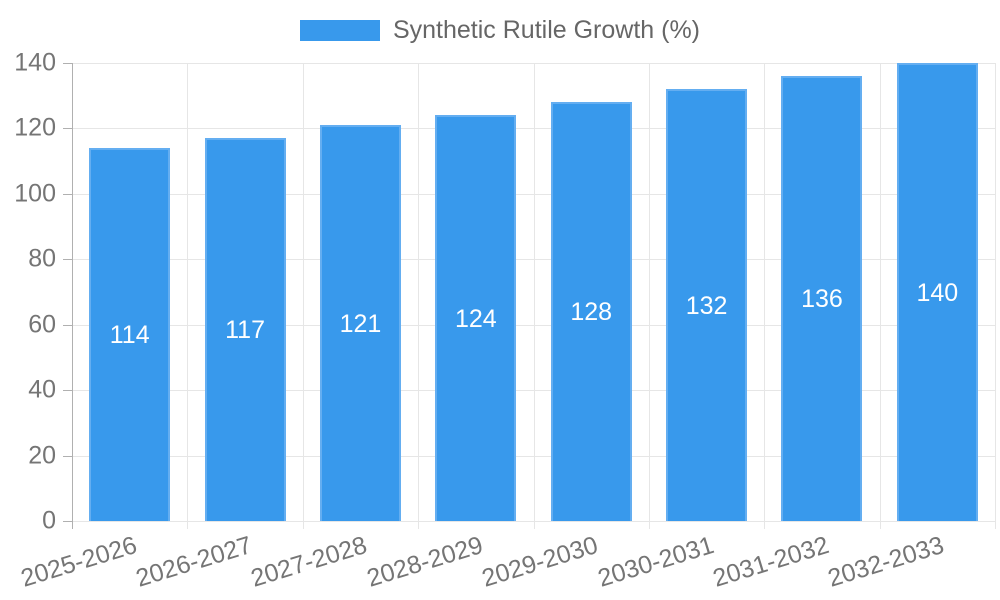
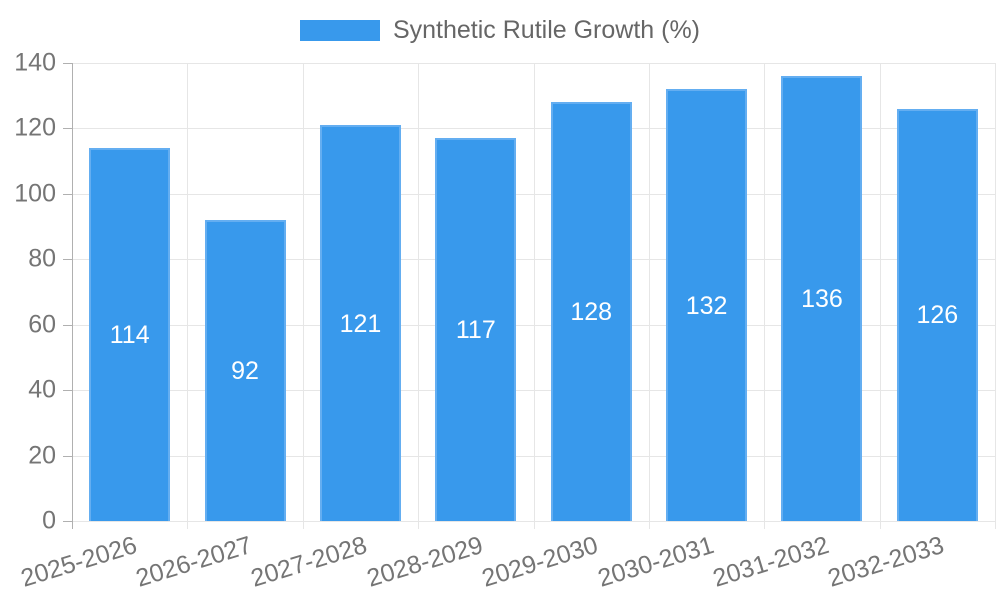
2026-2027: 117 -> 92
2028-2029: 124 -> 117
2032-2033: 140 -> 126
